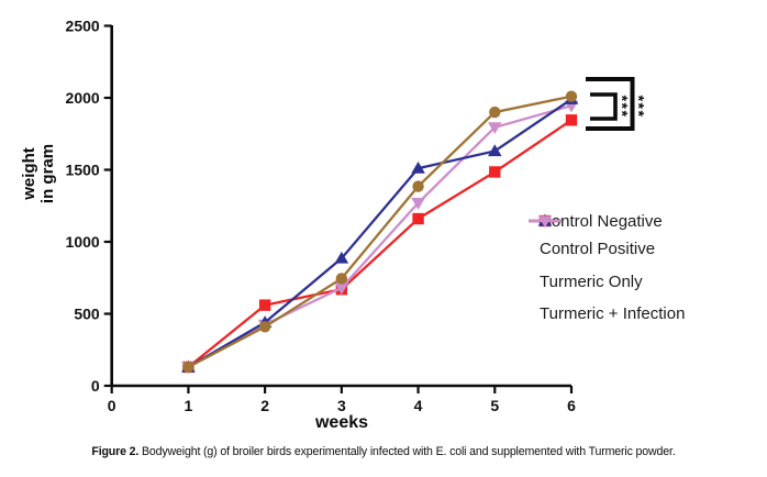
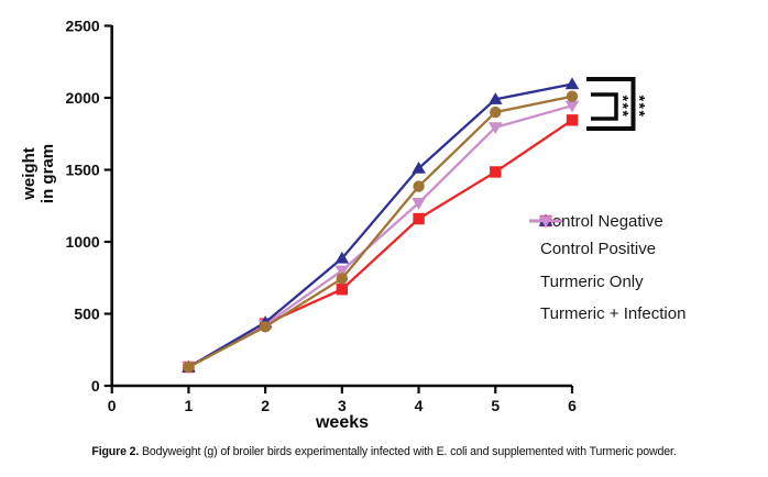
Control Positive/2: 560 -> 430
Turmeric + Infection/3: 680 -> 800
Turmeric Only/5: 1630 -> 1990
Turmeric Only/6: 1990 -> 2100
